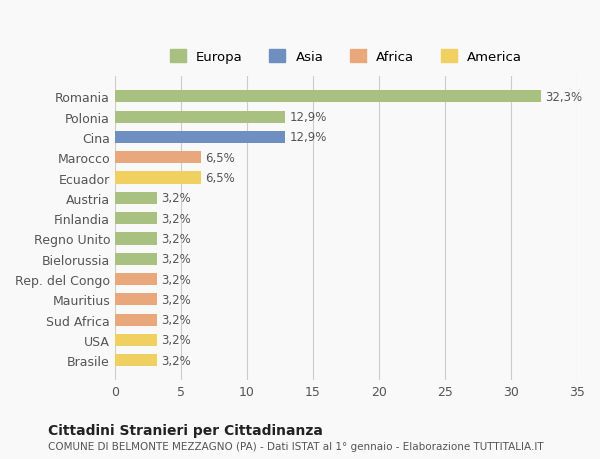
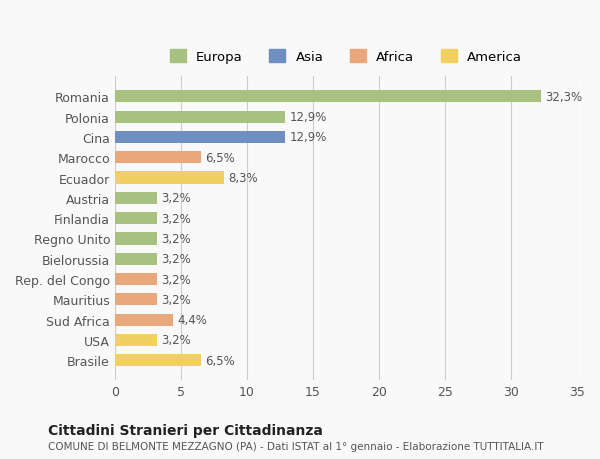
Ecuador: 6,5% -> 8,3%
Sud Africa: 3,2% -> 4,4%
Brasile: 3,2% -> 6,5%
